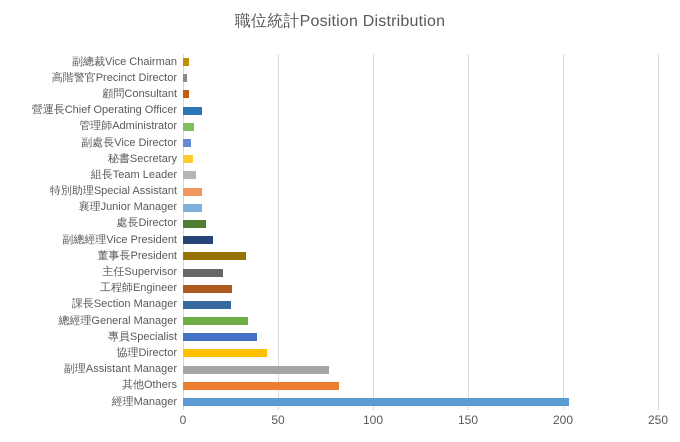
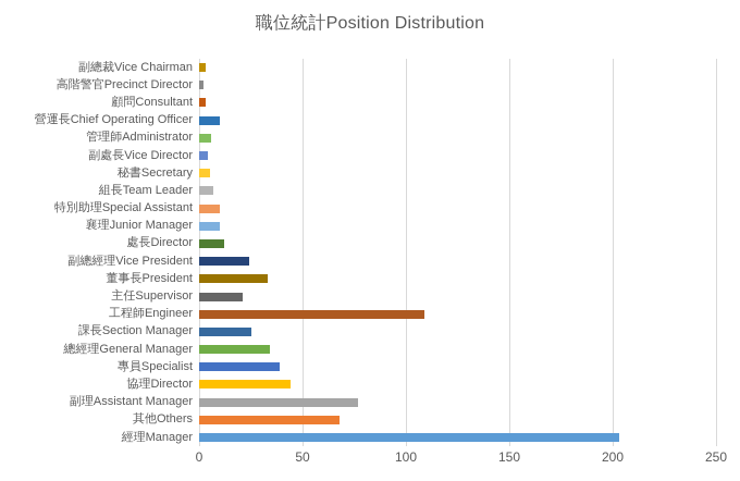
副總經理Vice President: 16 -> 24
工程師Engineer: 26 -> 109
其他Others: 82 -> 68
